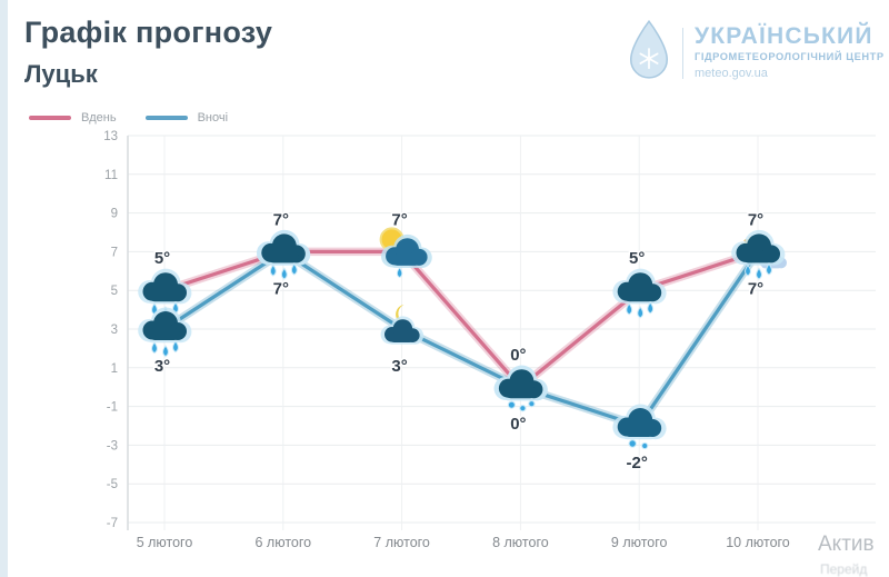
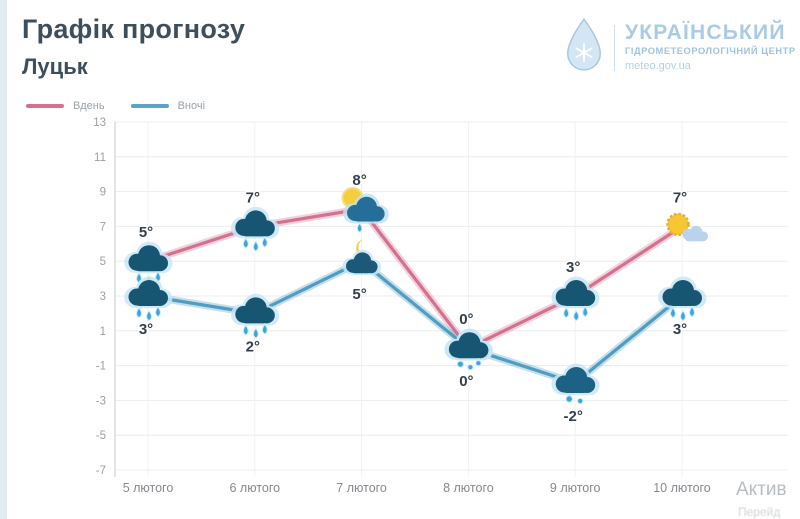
Вночі/6 лютого: 7° -> 2°
Вдень/7 лютого: 7° -> 8°
Вночі/7 лютого: 3° -> 5°
Вдень/9 лютого: 5° -> 3°
Вночі/10 лютого: 7° -> 3°
